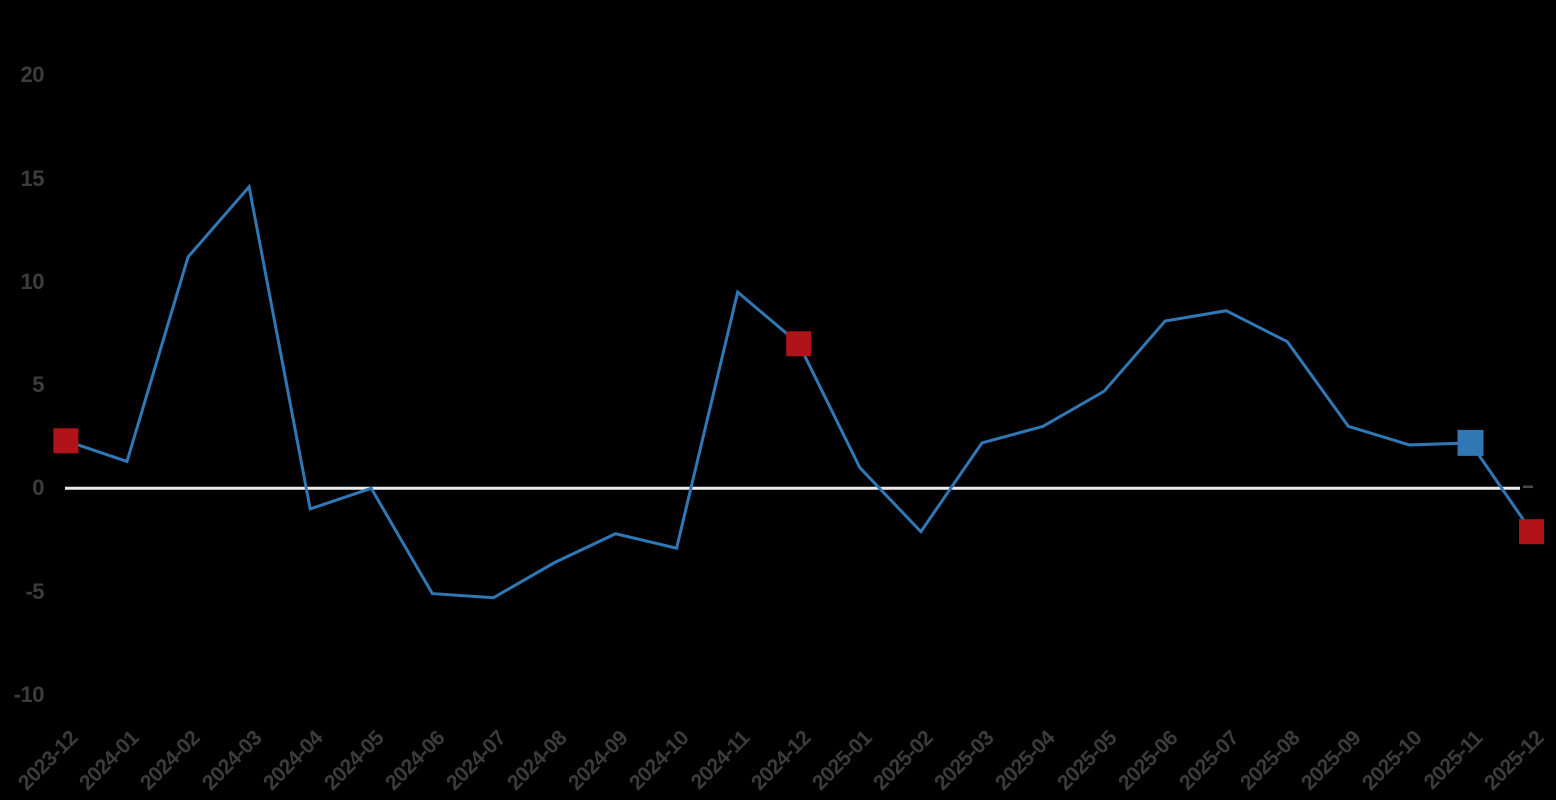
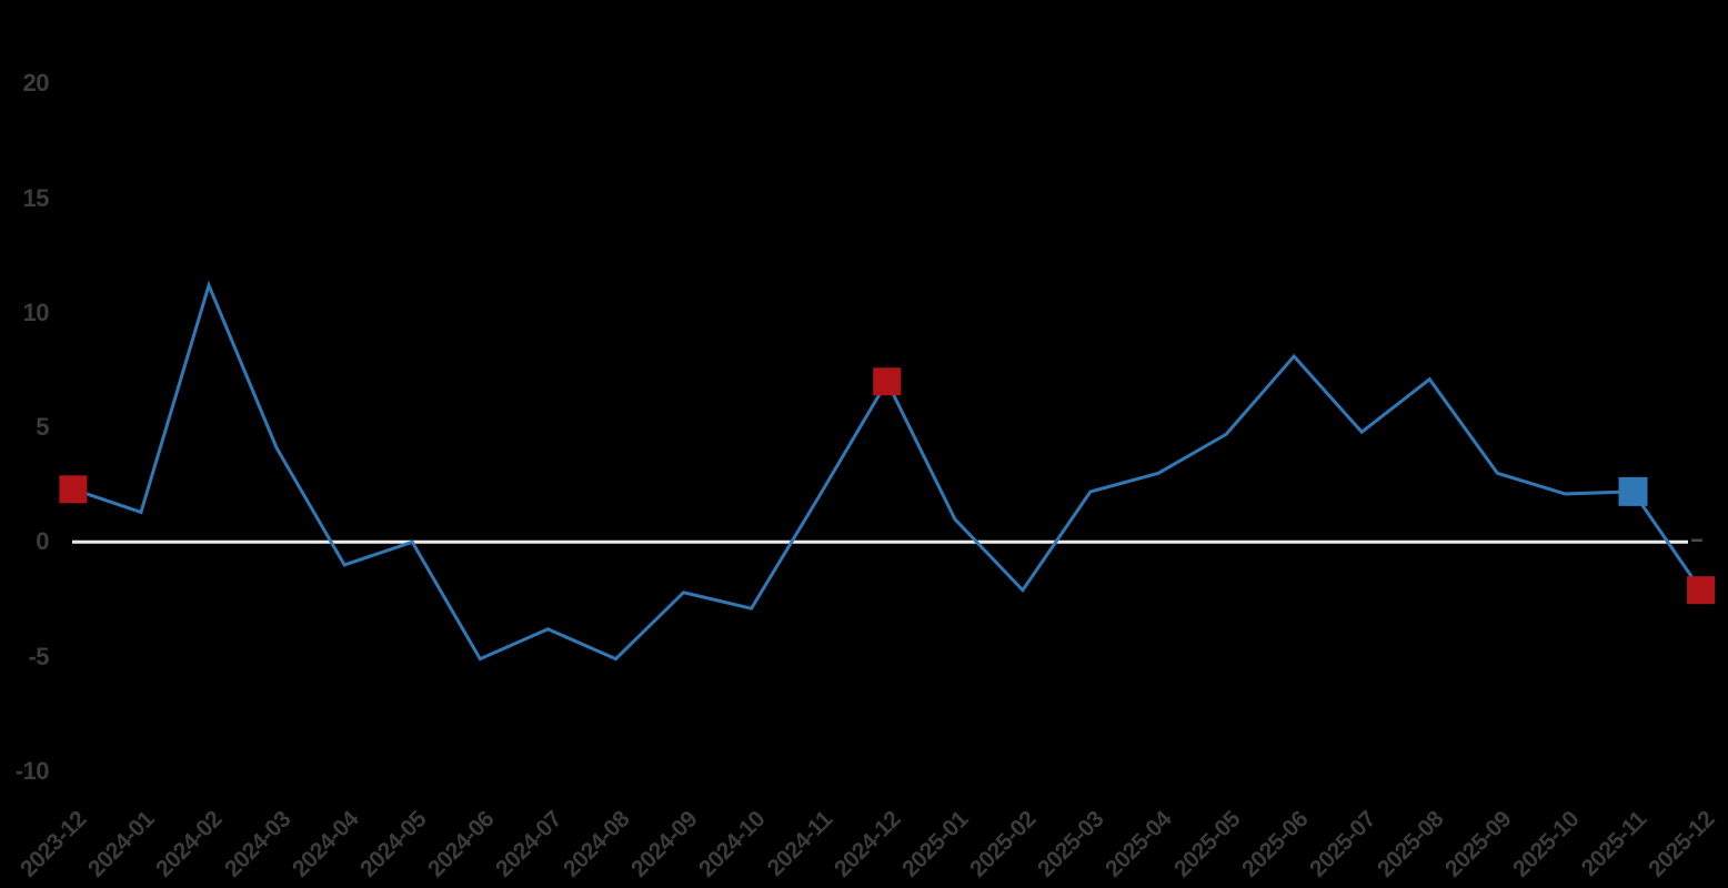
2024-03: 14.6 -> 4.1
2024-07: -5.3 -> -3.8
2024-08: -3.6 -> -5.1
2024-11: 9.5 -> 2.0
2025-07: 8.6 -> 4.8
